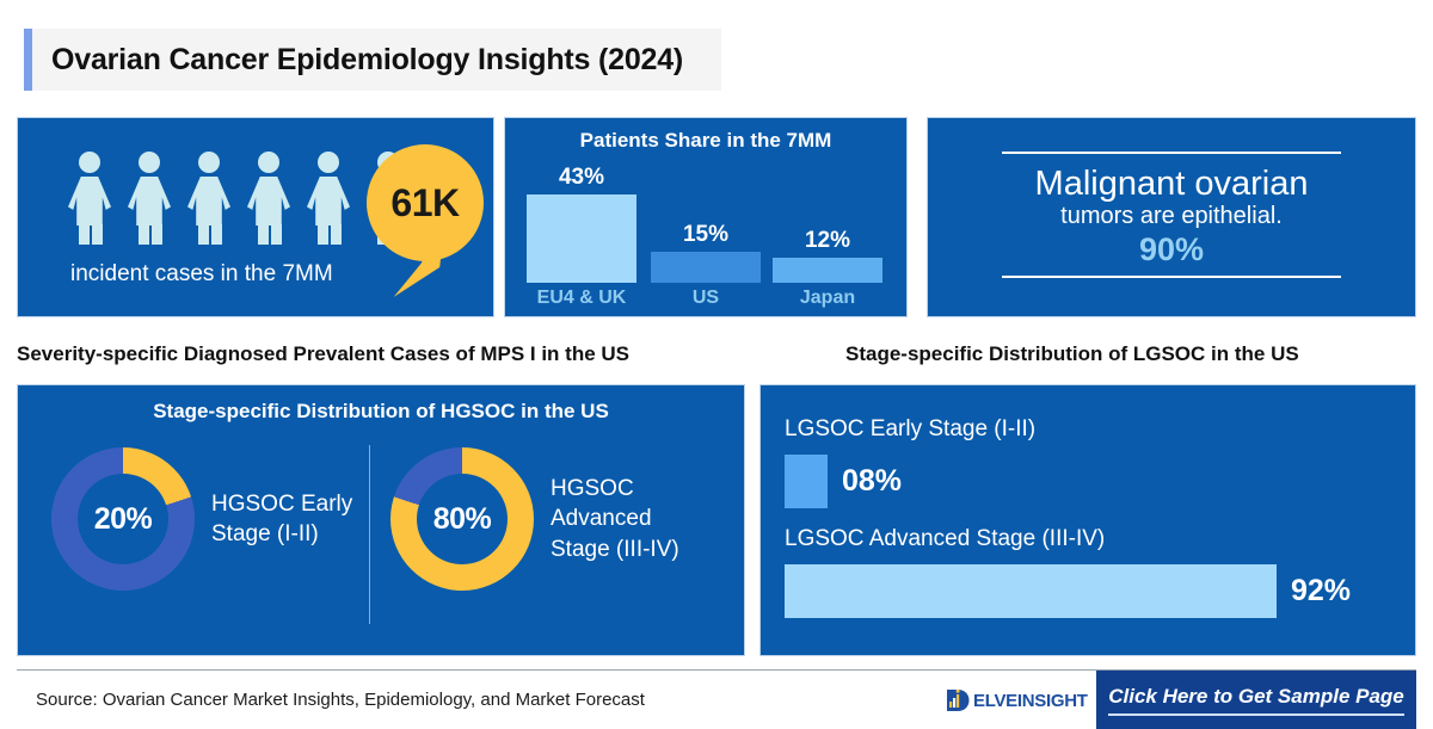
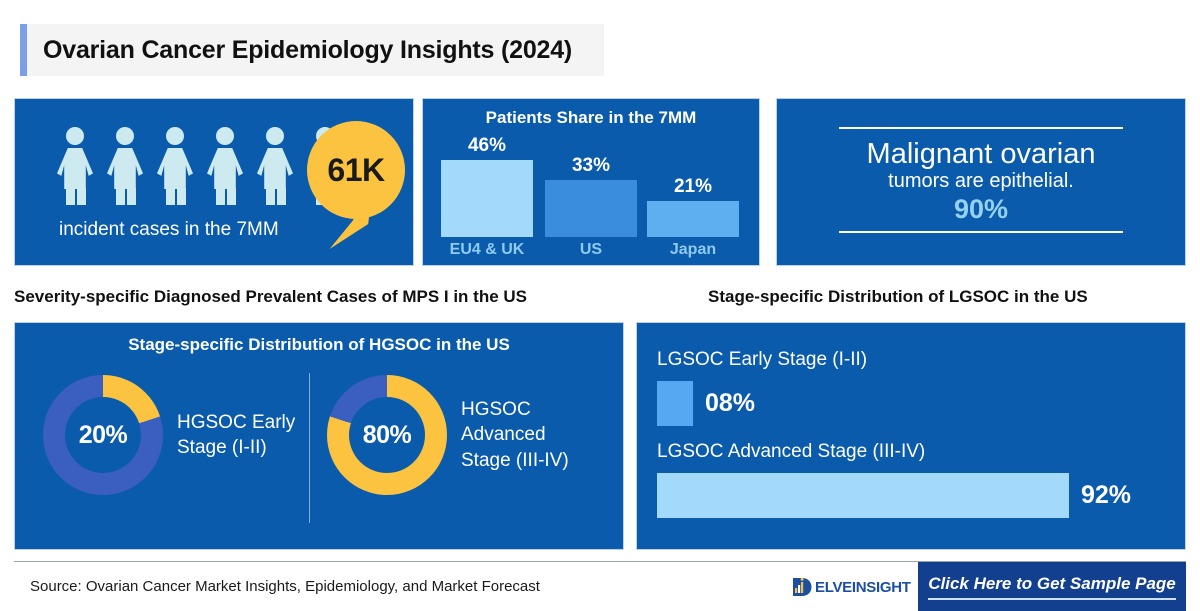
Patients Share in the 7MM/EU4 & UK: 43% -> 46%
Patients Share in the 7MM/US: 15% -> 33%
Patients Share in the 7MM/Japan: 12% -> 21%
